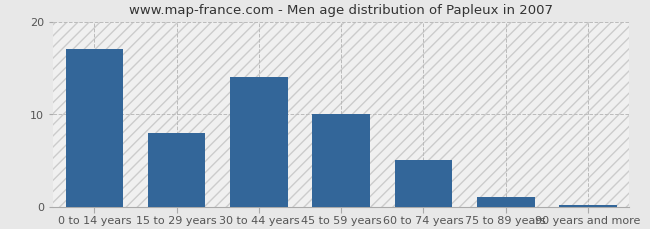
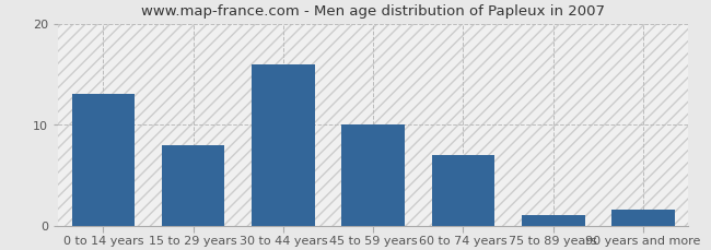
0 to 14 years: 17.0 -> 13.0
30 to 44 years: 14.0 -> 16.0
60 to 74 years: 5.0 -> 7.0
90 years and more: 0.2 -> 1.6
